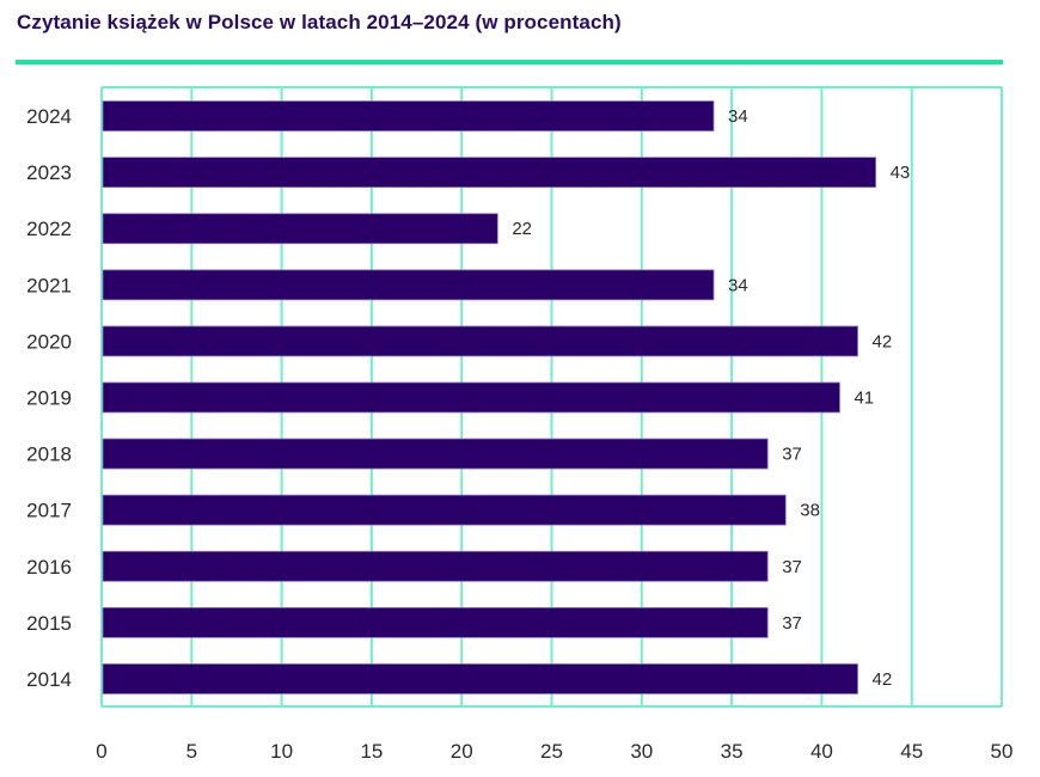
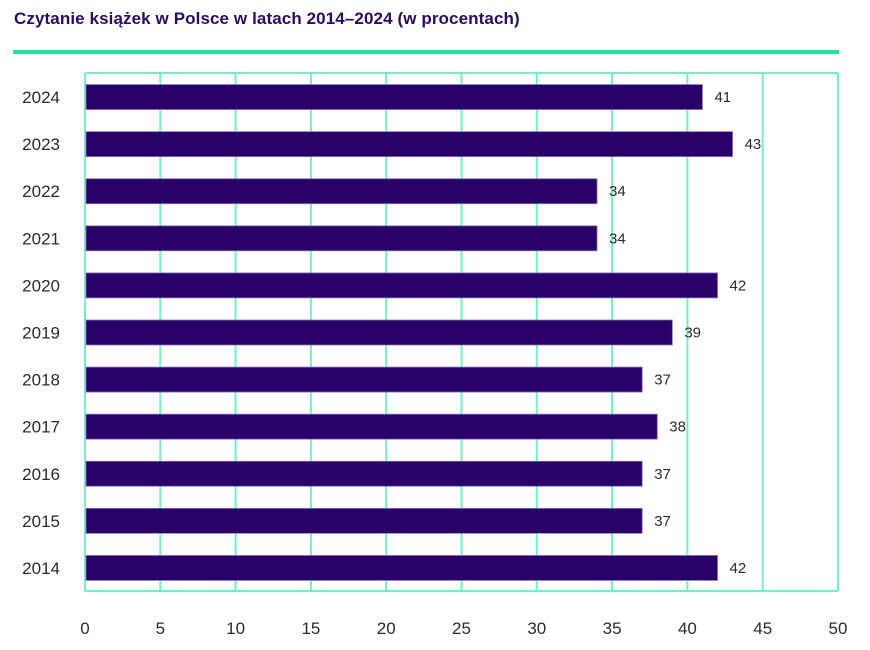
2024: 34 -> 41
2022: 22 -> 34
2019: 41 -> 39
